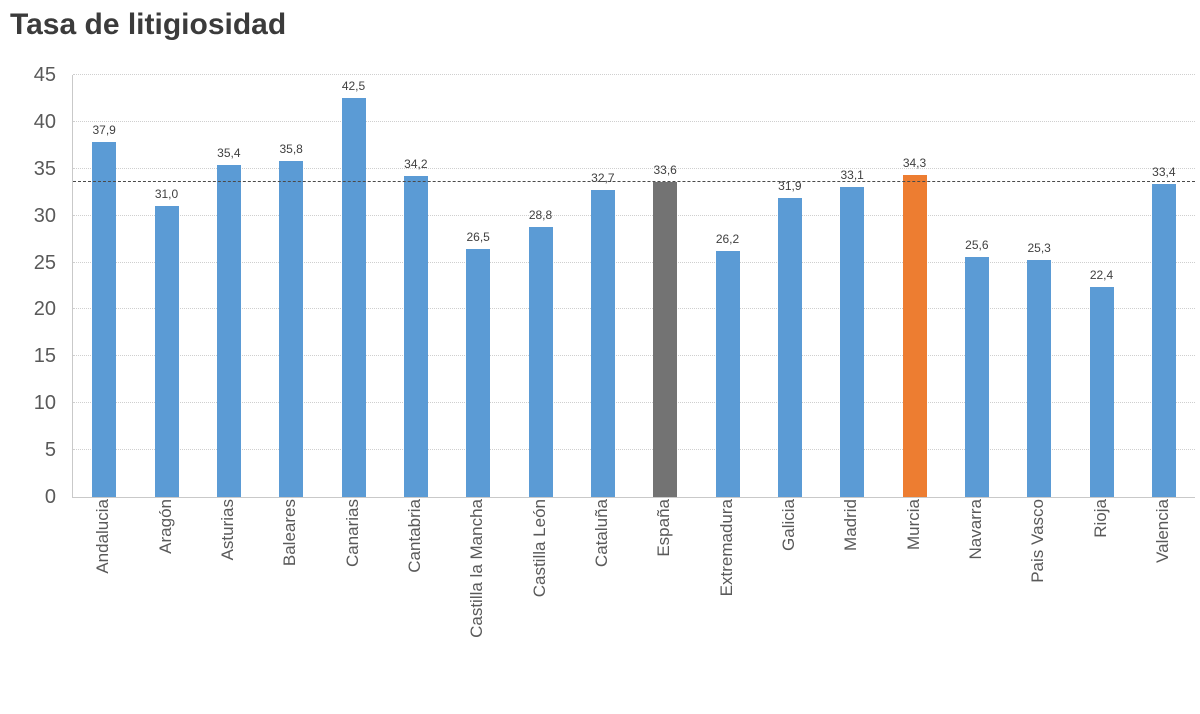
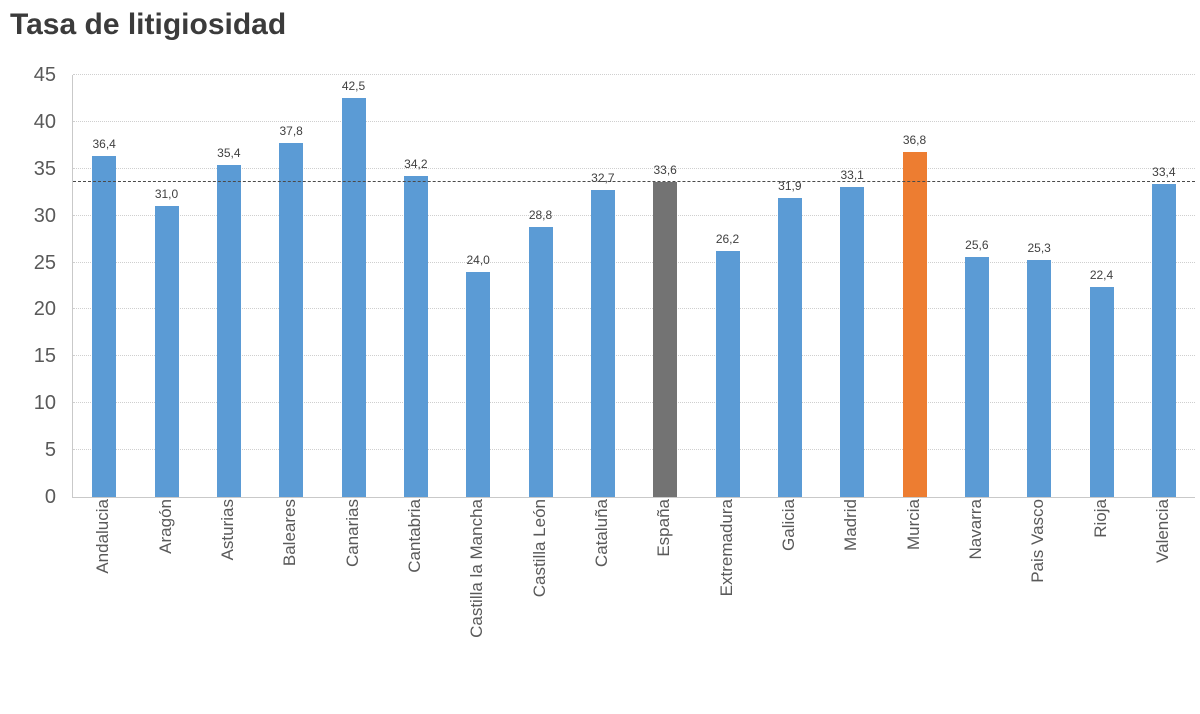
Andalucia: 37,9 -> 36,4
Baleares: 35,8 -> 37,8
Castilla la Mancha: 26,5 -> 24,0
Murcia: 34,3 -> 36,8
